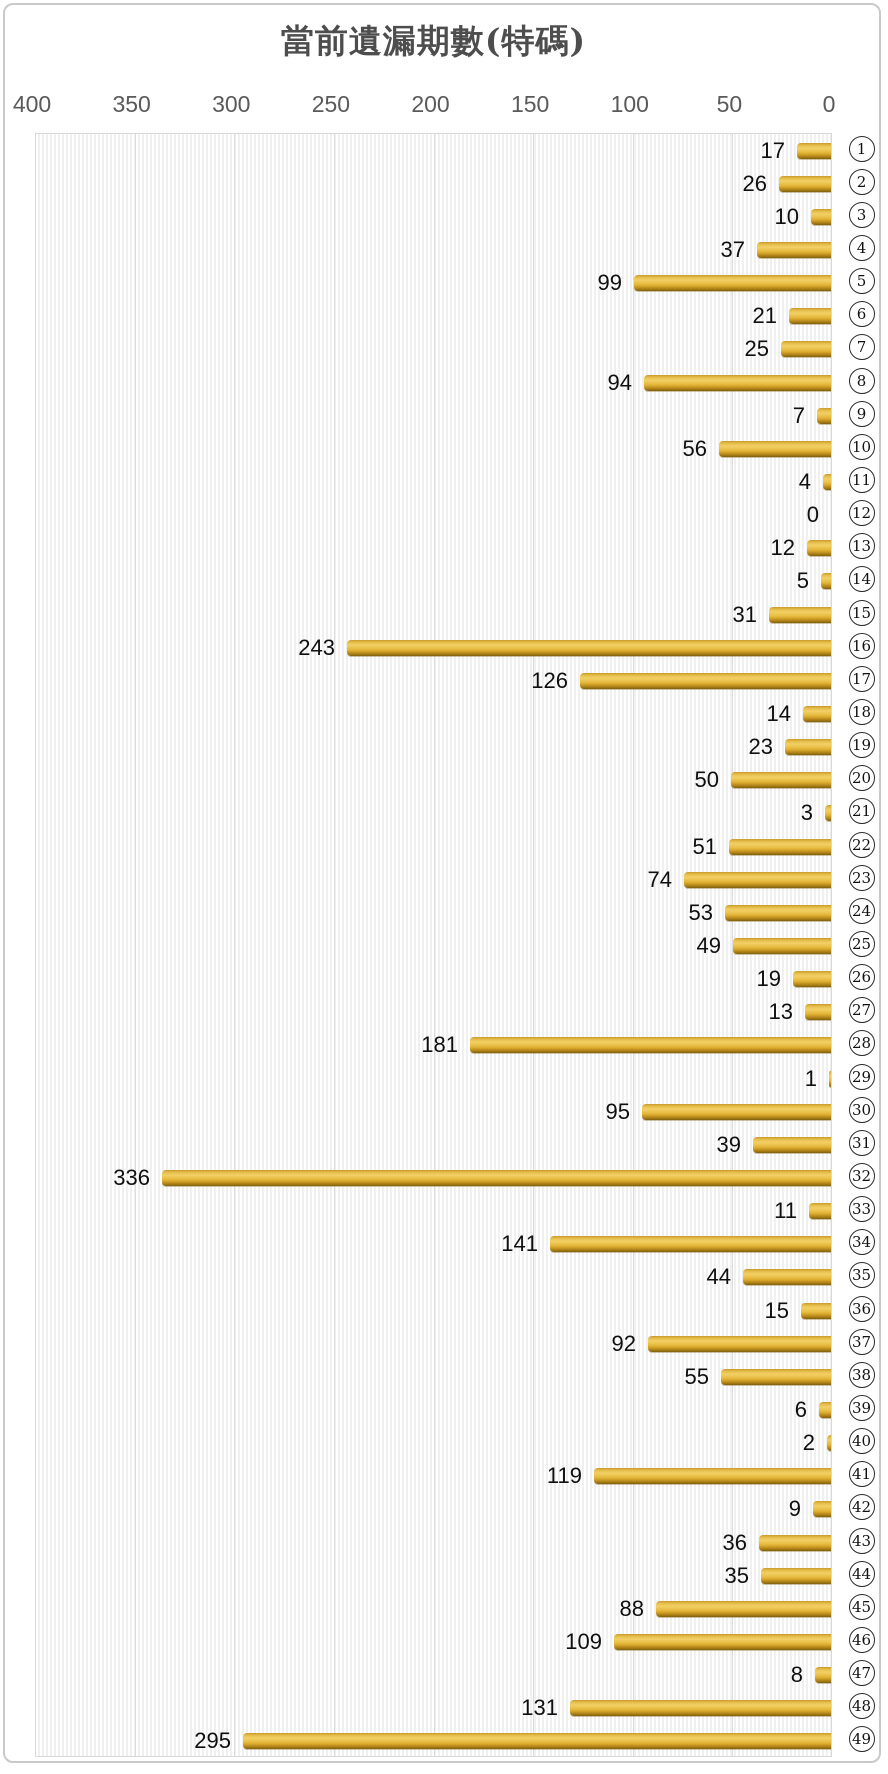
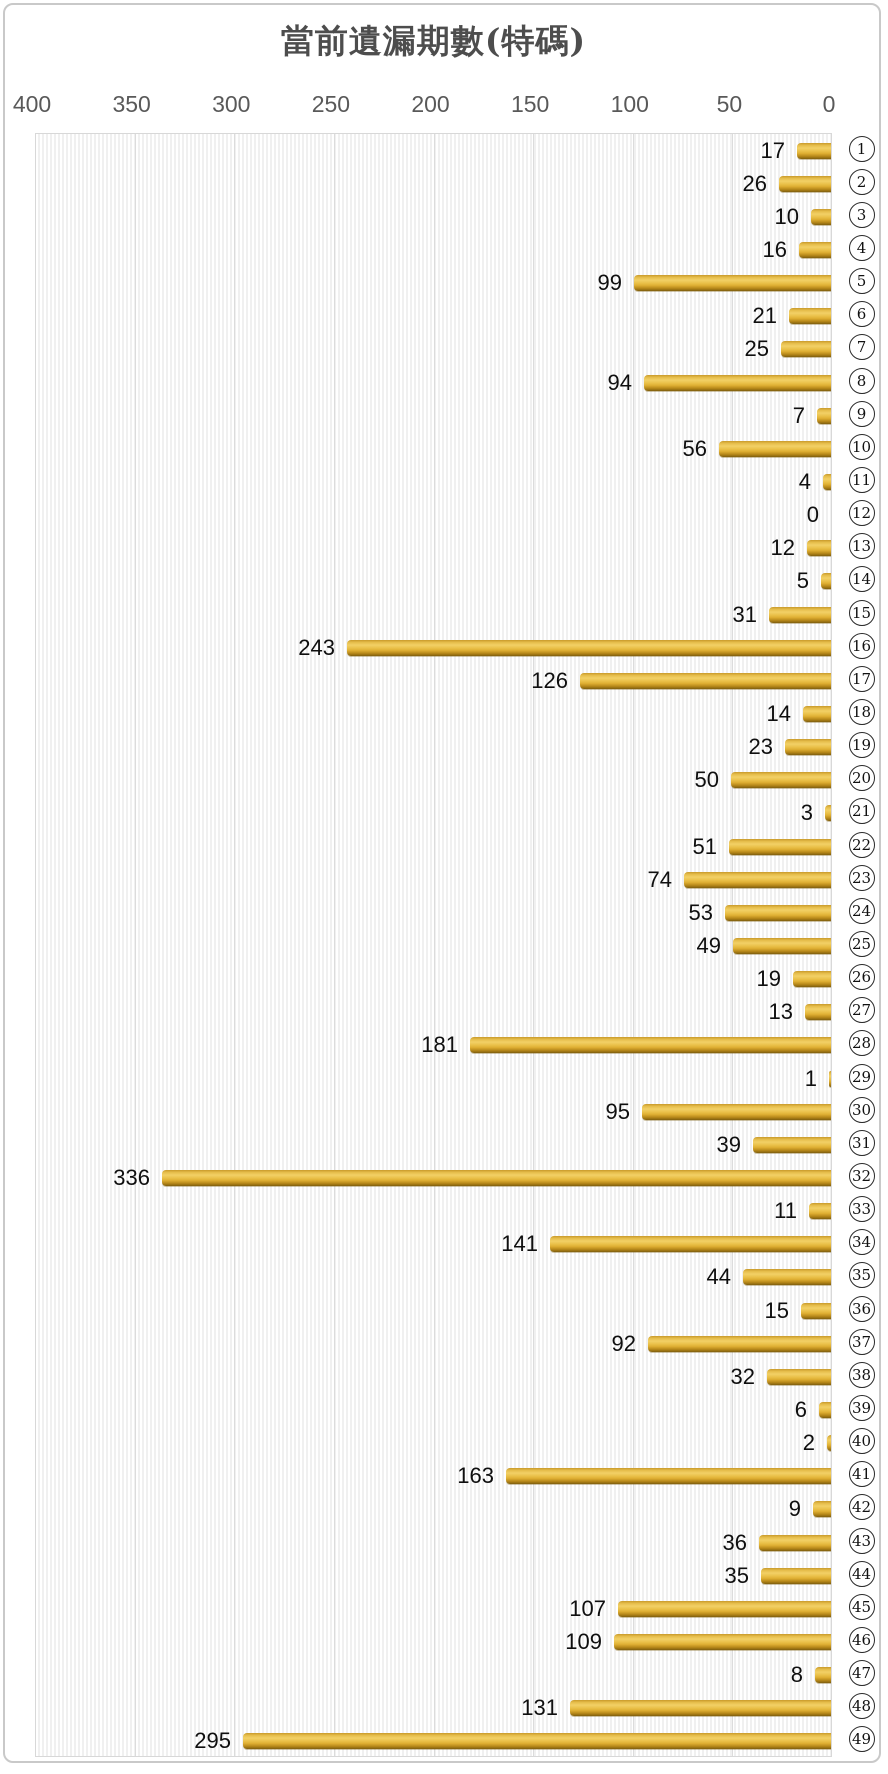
4: 37 -> 16
38: 55 -> 32
41: 119 -> 163
45: 88 -> 107
